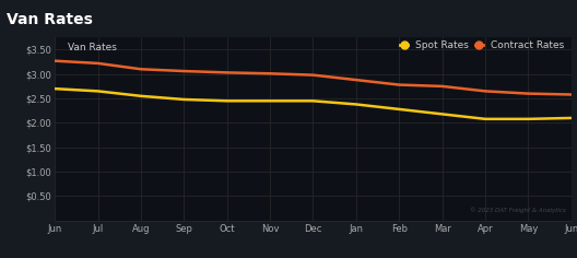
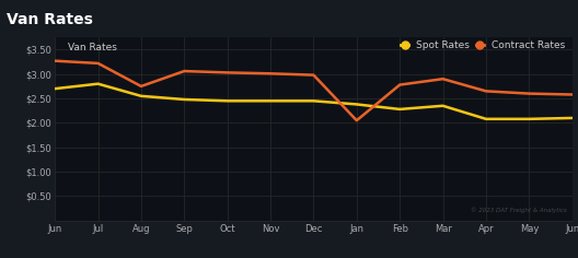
Spot Rates/Jul: $2.65 -> $2.80
Contract Rates/Aug: $3.10 -> $2.75
Contract Rates/Jan: $2.88 -> $2.05
Spot Rates/Mar: $2.18 -> $2.35
Contract Rates/Mar: $2.75 -> $2.90
